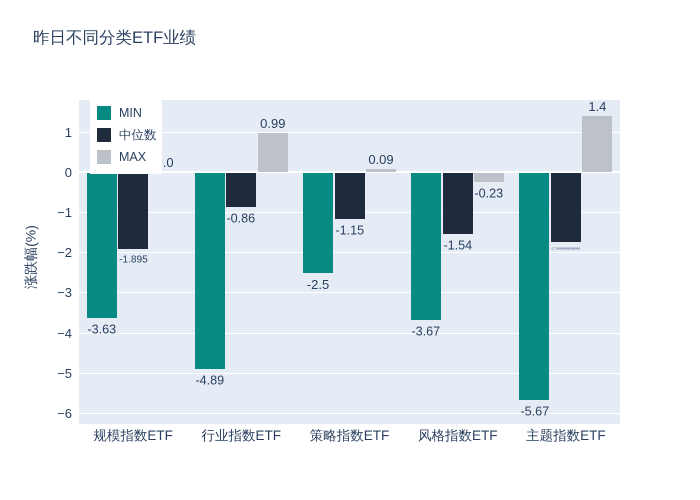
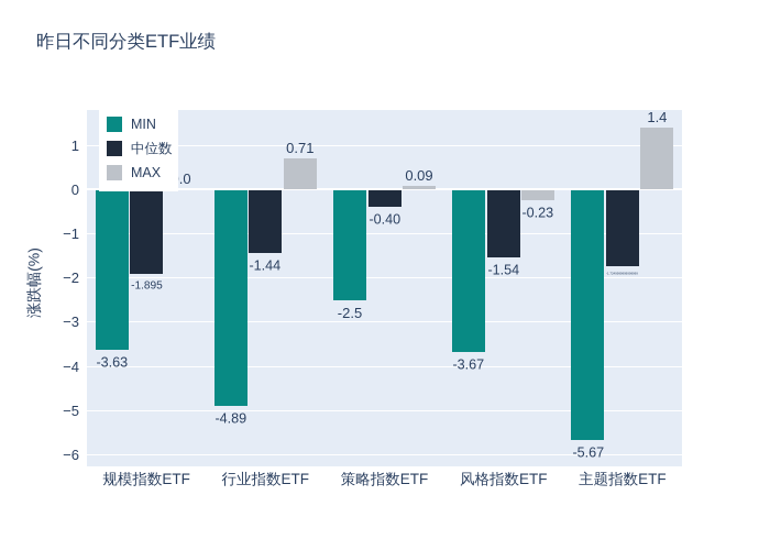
中位数/行业指数ETF: -0.86 -> -1.44
MAX/行业指数ETF: 0.99 -> 0.71
中位数/策略指数ETF: -1.15 -> -0.40
